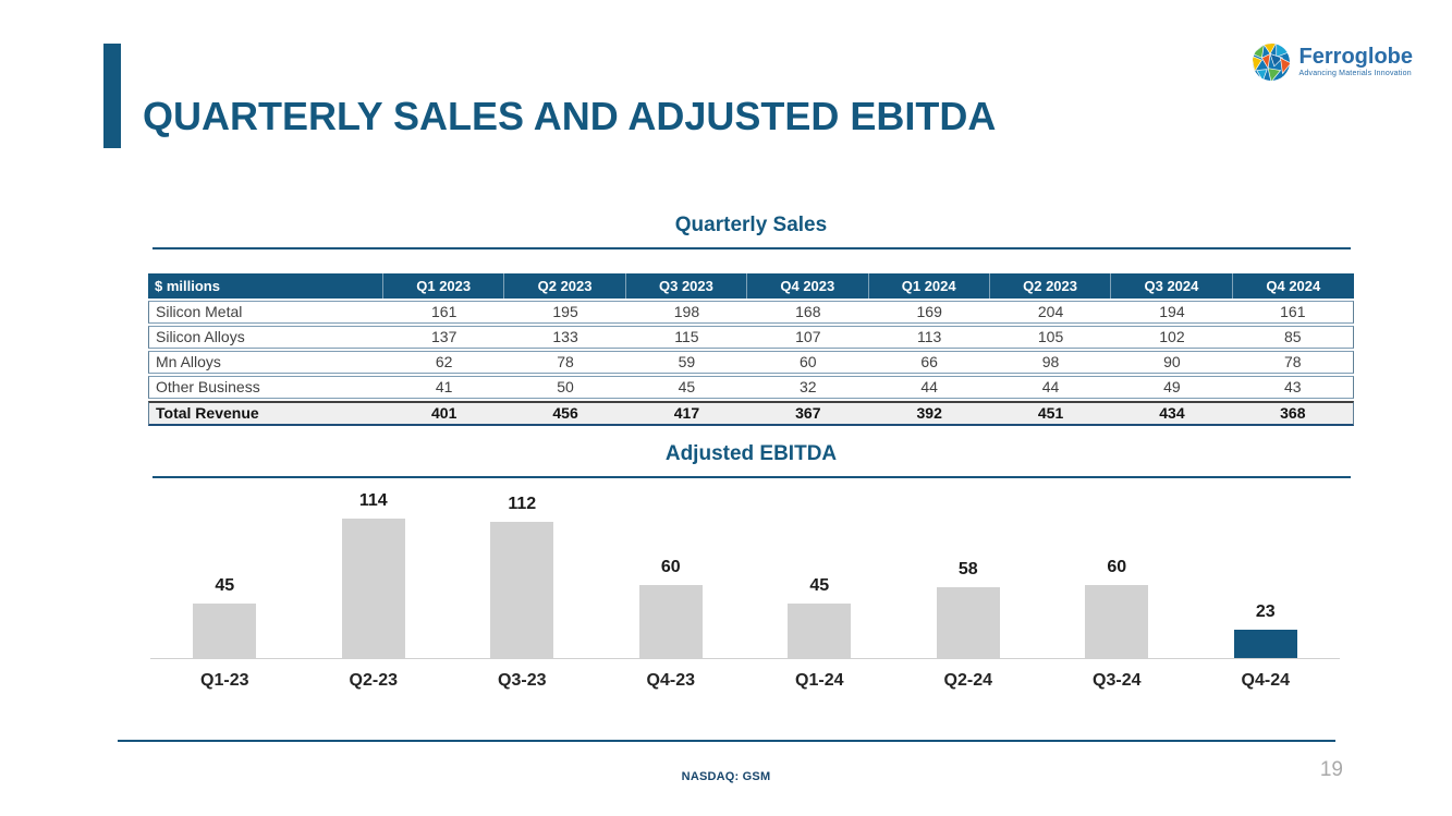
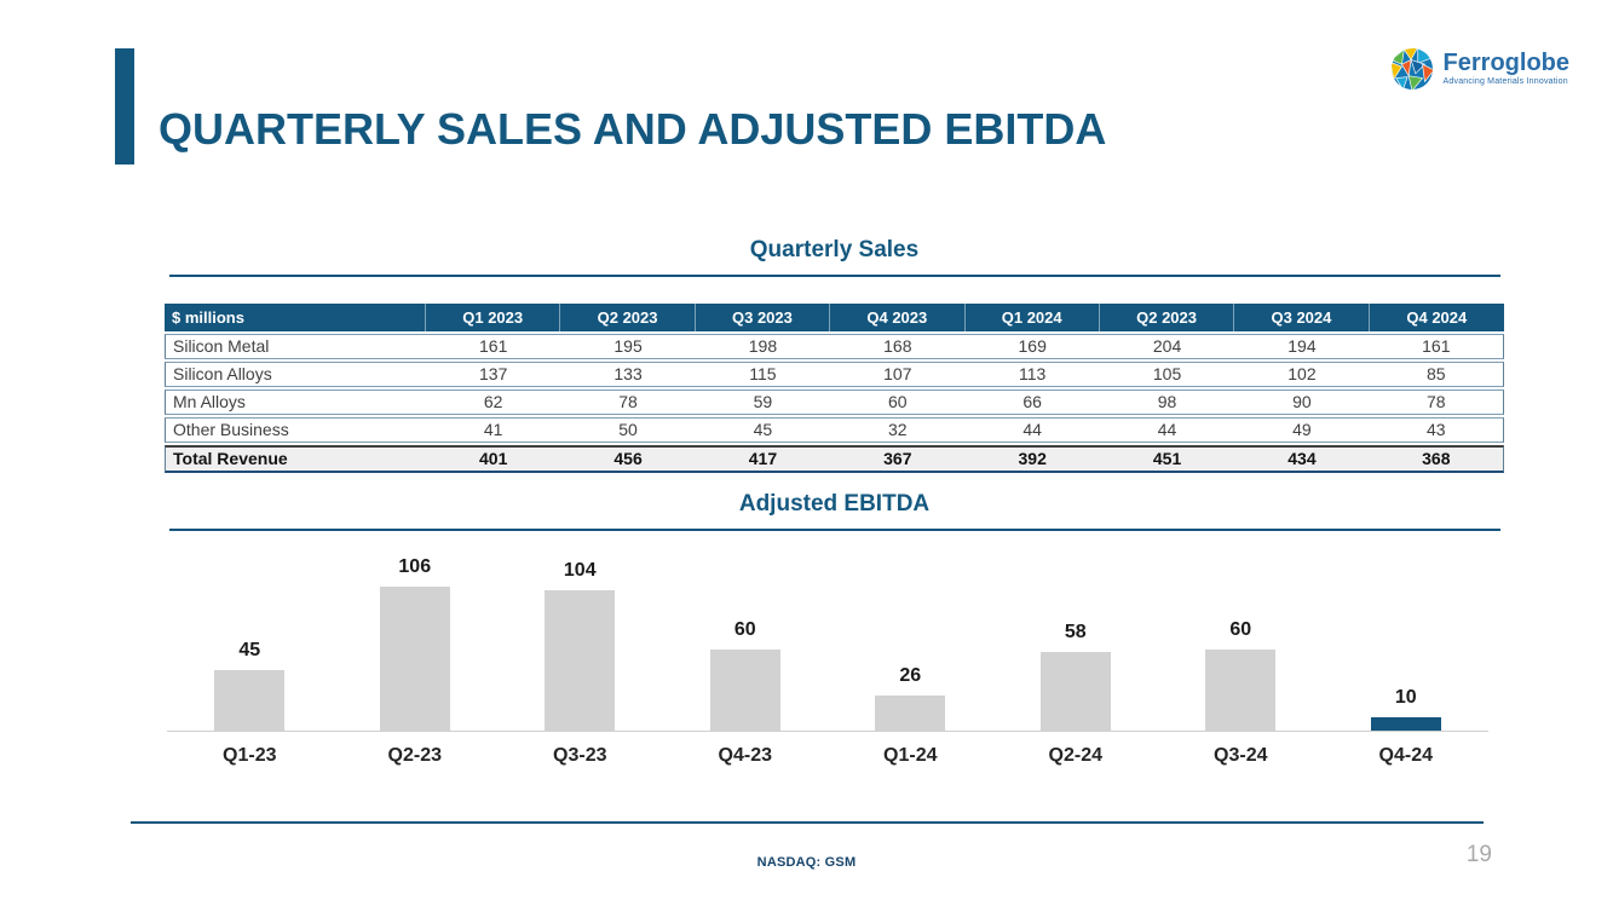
Q2-23: 114 -> 106
Q3-23: 112 -> 104
Q1-24: 45 -> 26
Q4-24: 23 -> 10
